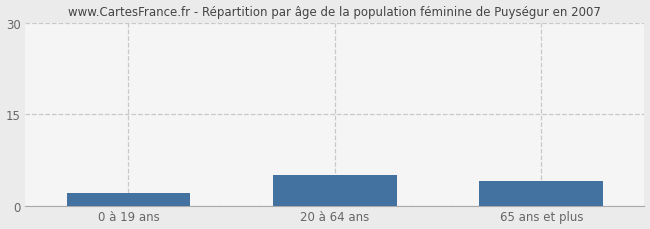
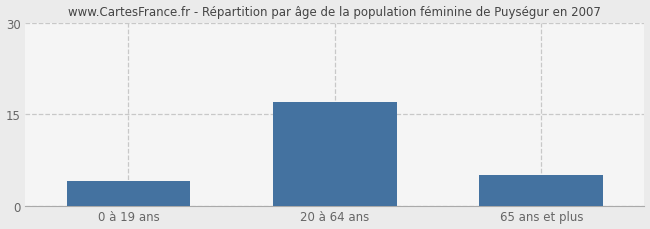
0 à 19 ans: 2 -> 4
20 à 64 ans: 5 -> 17
65 ans et plus: 4 -> 5
